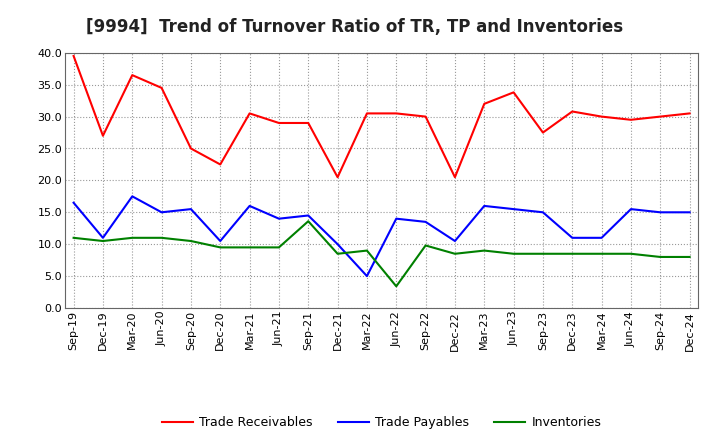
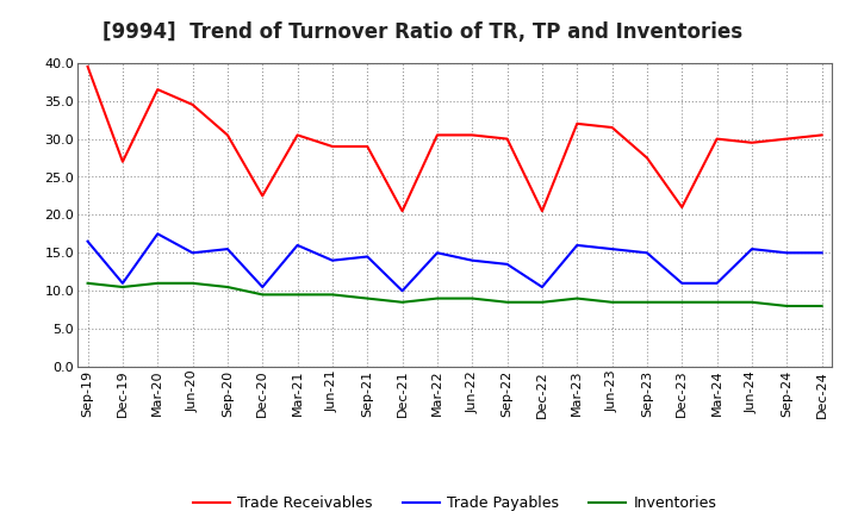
Trade Receivables/Sep-20: 25.0 -> 30.5
Inventories/Sep-21: 13.6 -> 9.0
Trade Payables/Mar-22: 5.0 -> 15.0
Inventories/Jun-22: 3.4 -> 9.0
Inventories/Sep-22: 9.8 -> 8.5
Trade Receivables/Jun-23: 33.8 -> 31.5
Trade Receivables/Dec-23: 30.8 -> 21.0
